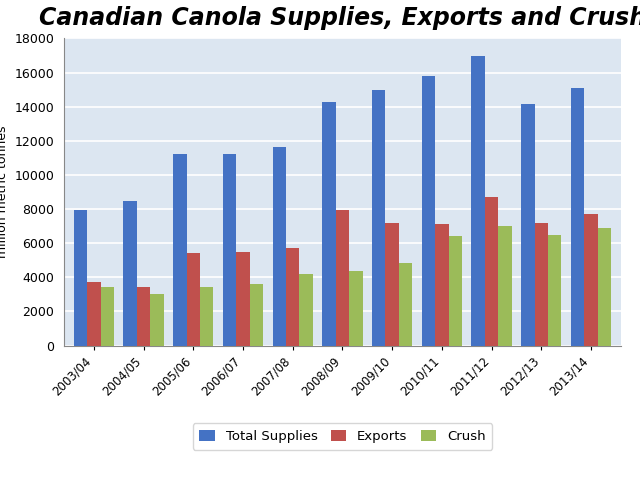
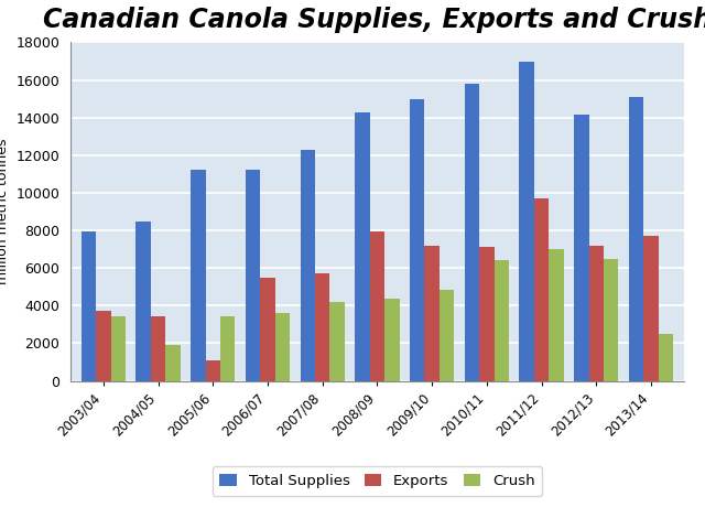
Crush/2004/05: 3000 -> 1900
Exports/2005/06: 5400 -> 1100
Total Supplies/2007/08: 11600 -> 12300
Exports/2011/12: 8700 -> 9700
Crush/2013/14: 6900 -> 2500
